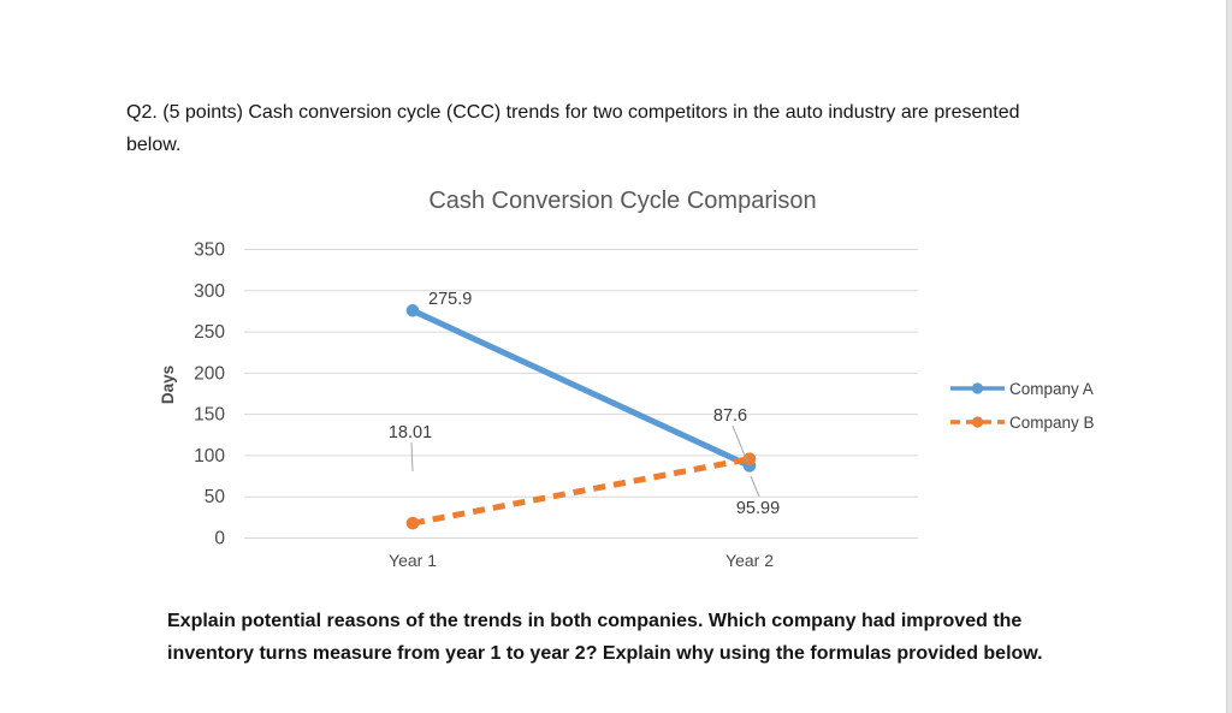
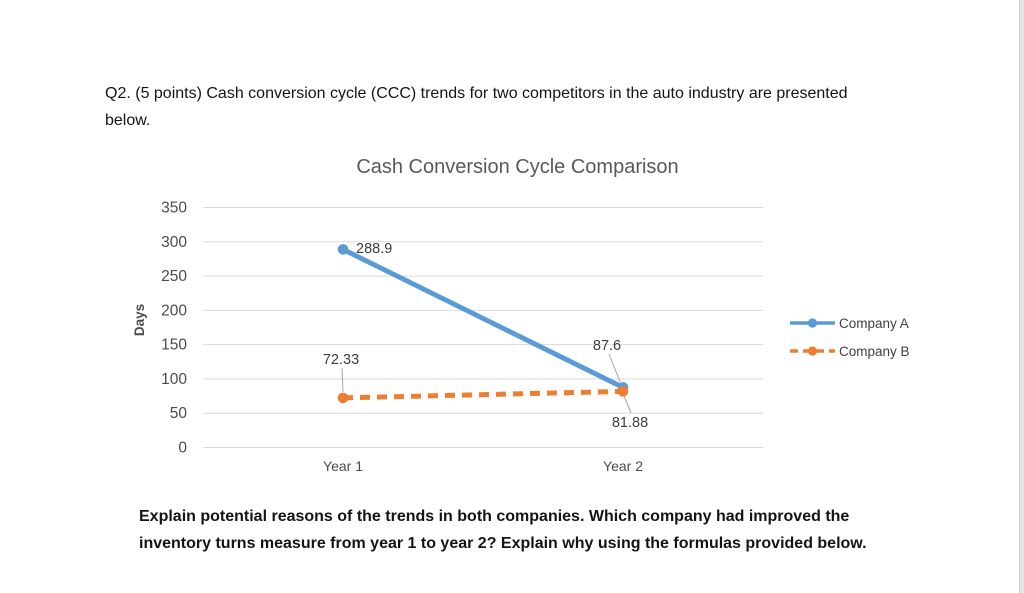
Company A/Year 1: 275.9 -> 288.9
Company B/Year 1: 18.01 -> 72.33
Company B/Year 2: 95.99 -> 81.88
